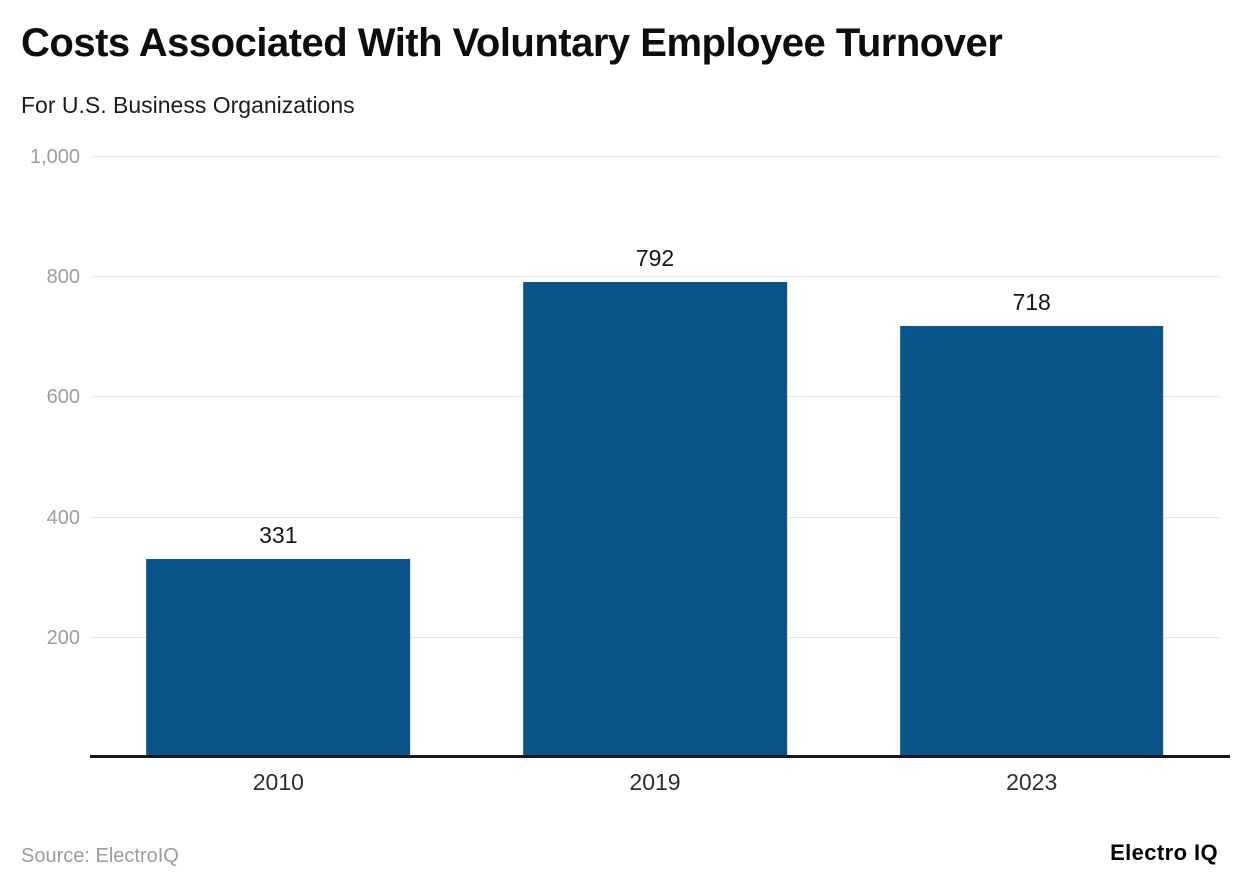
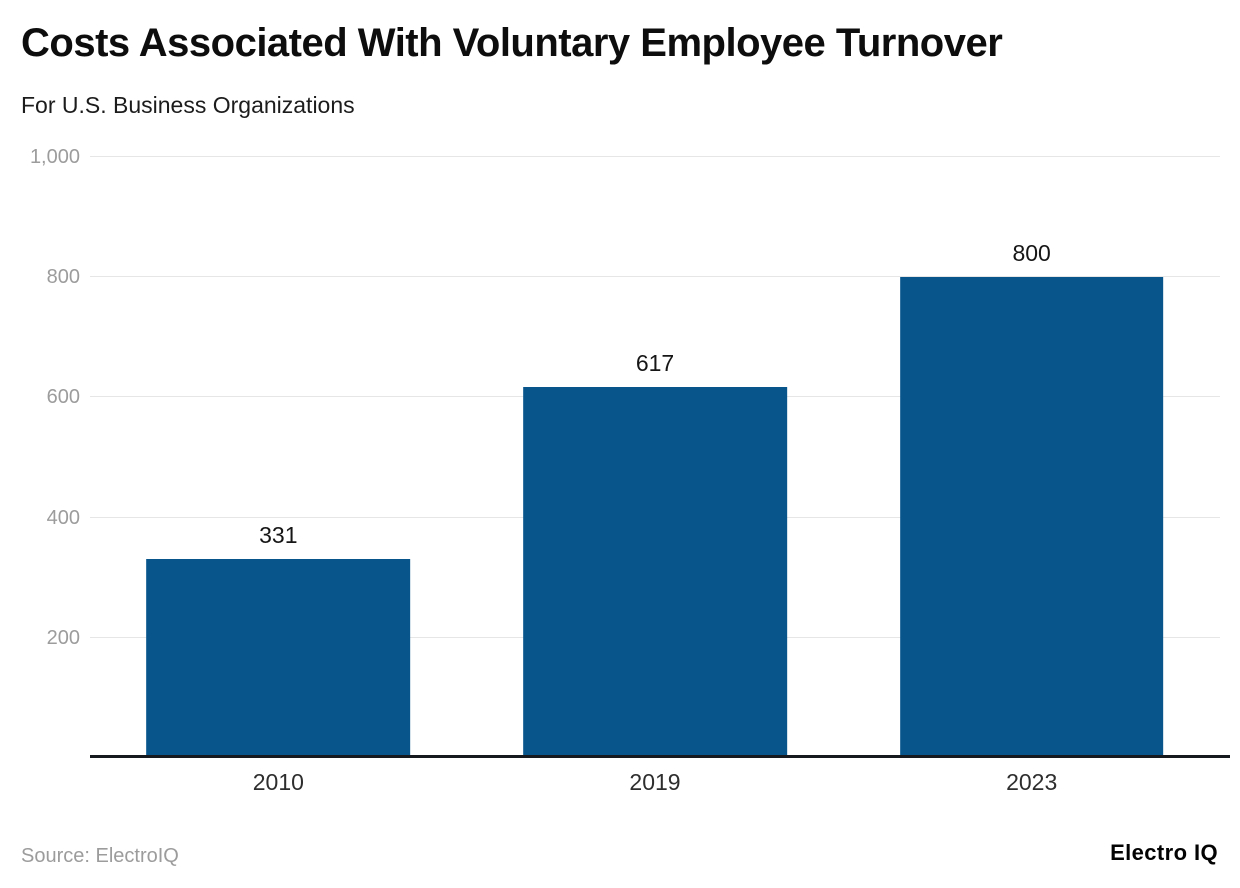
2019: 792 -> 617
2023: 718 -> 800
